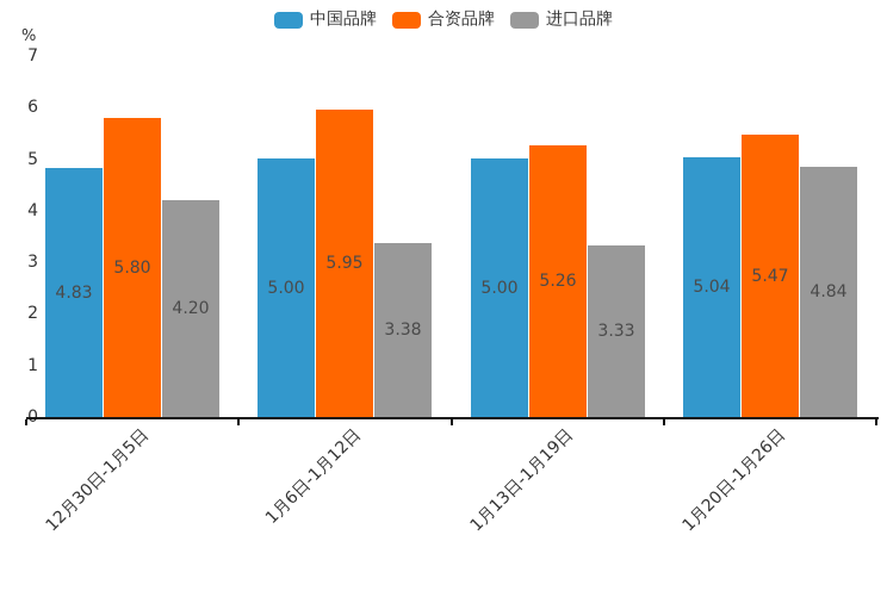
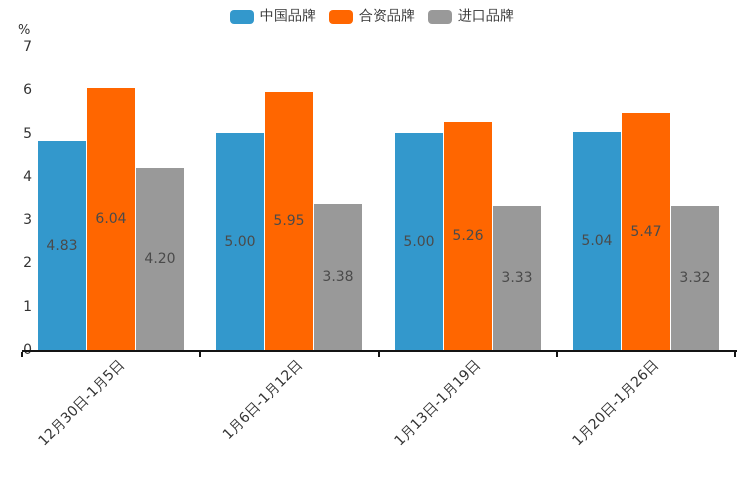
合资品牌/12月30日-1月5日: 5.80 -> 6.04
进口品牌/1月20日-1月26日: 4.84 -> 3.32
